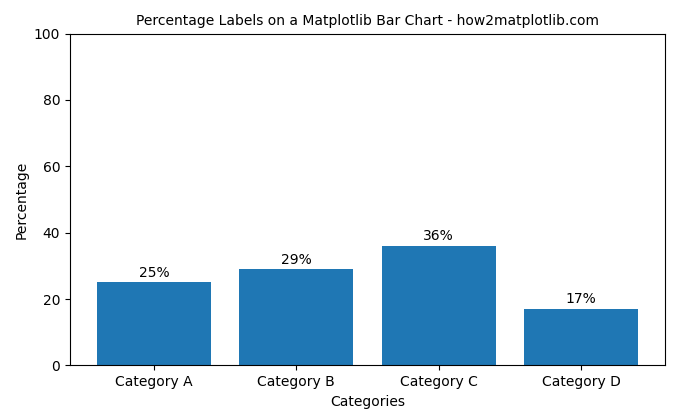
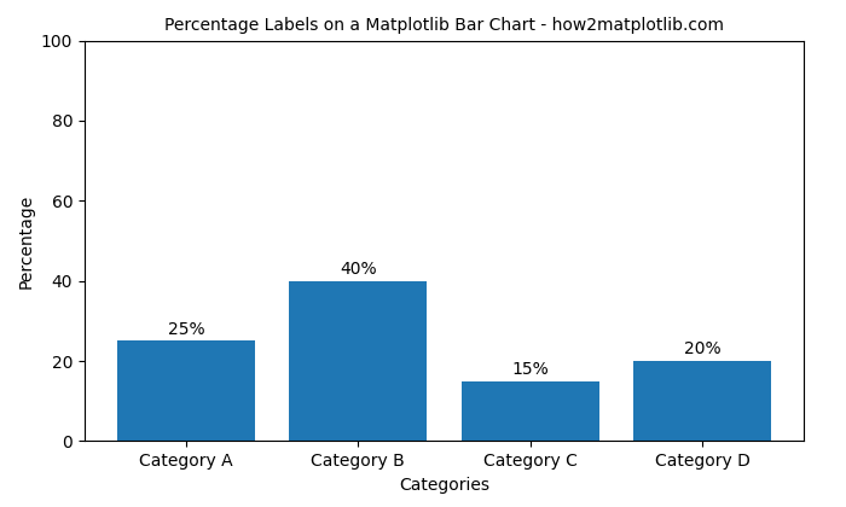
Category B: 29% -> 40%
Category C: 36% -> 15%
Category D: 17% -> 20%
